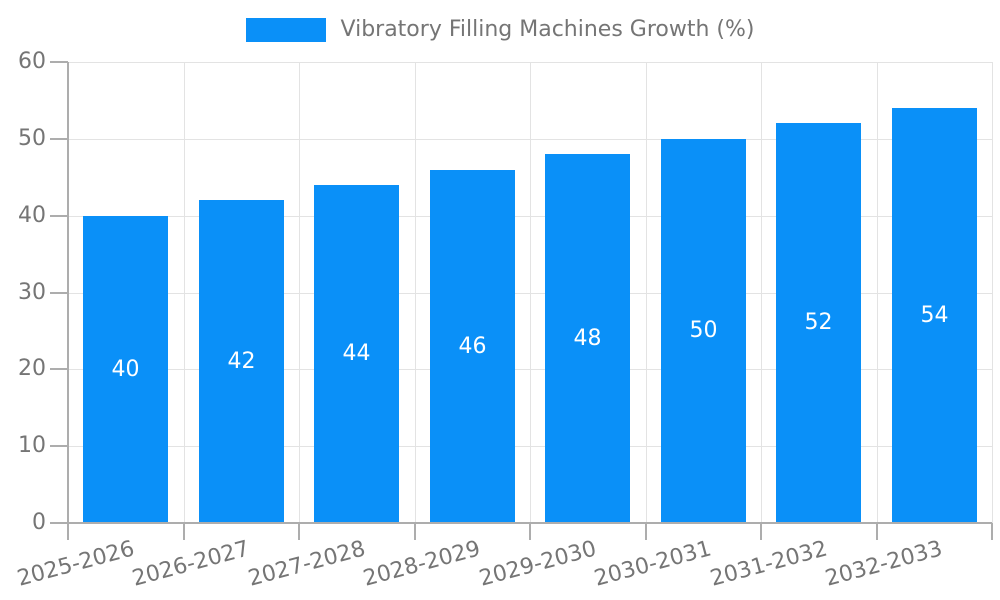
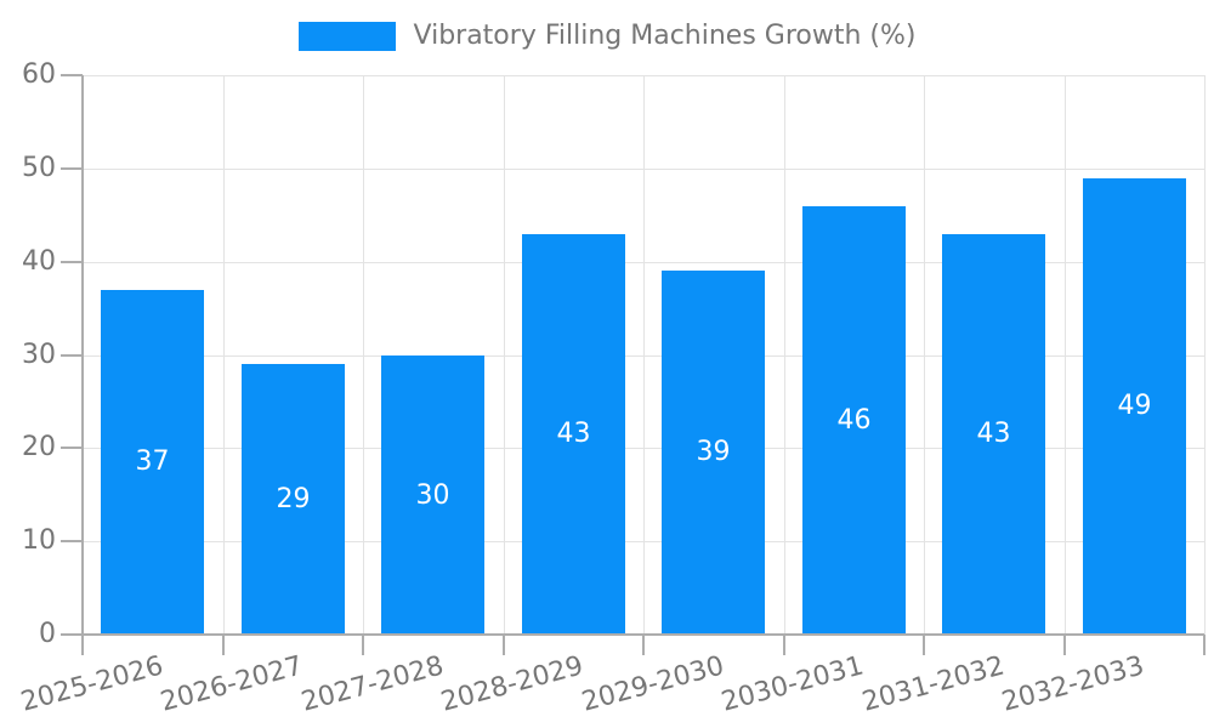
2025-2026: 40 -> 37
2026-2027: 42 -> 29
2027-2028: 44 -> 30
2028-2029: 46 -> 43
2029-2030: 48 -> 39
2030-2031: 50 -> 46
2031-2032: 52 -> 43
2032-2033: 54 -> 49
